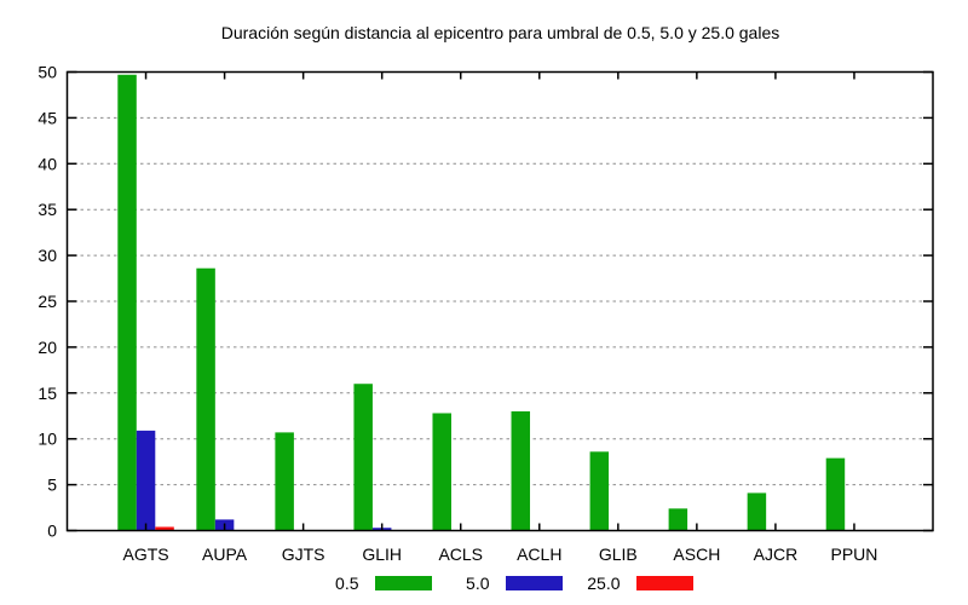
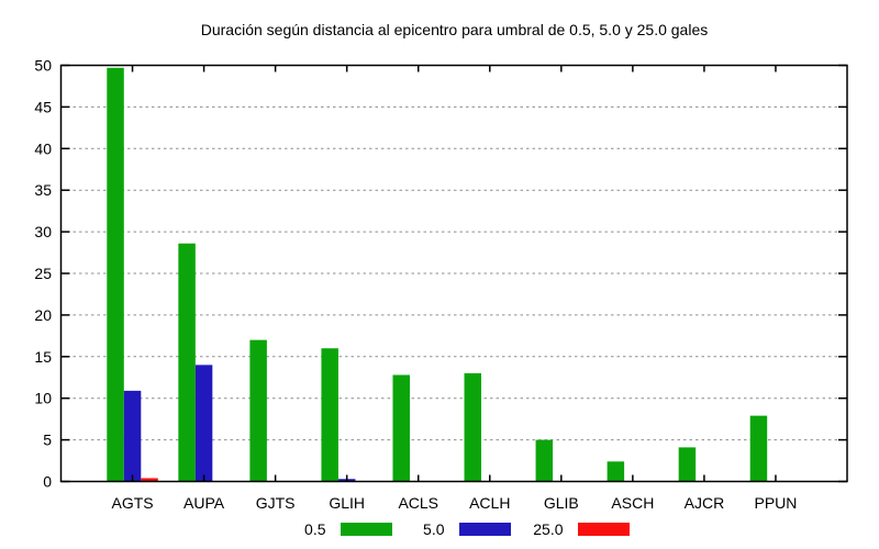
5.0/AUPA: 1 -> 14
0.5/GJTS: 11 -> 17
0.5/GLIB: 9 -> 5
